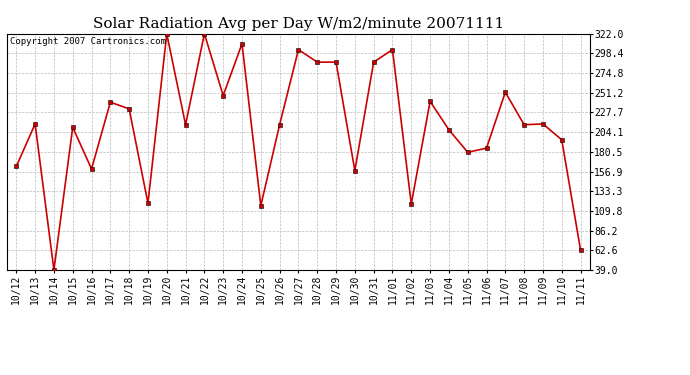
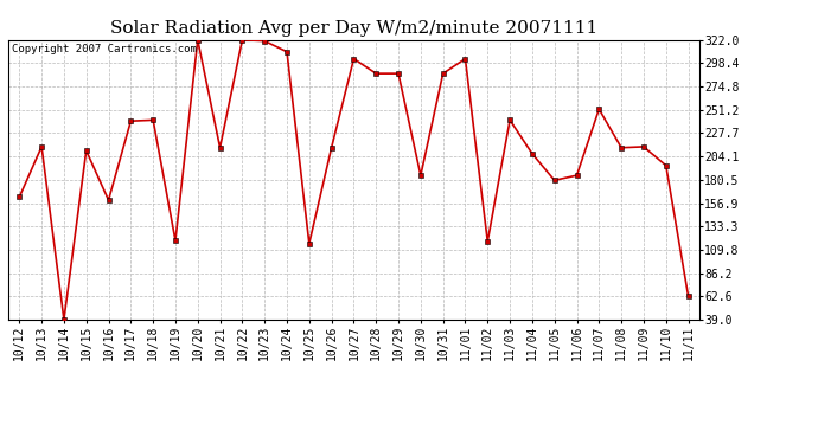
10/18: 232 -> 241
10/23: 248 -> 321
10/30: 158 -> 185
